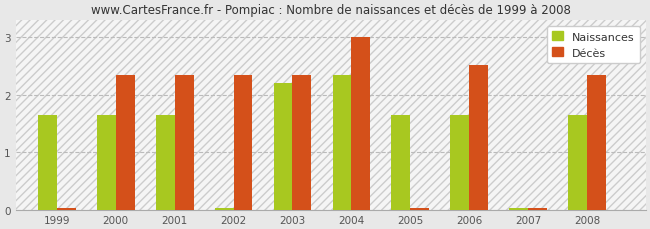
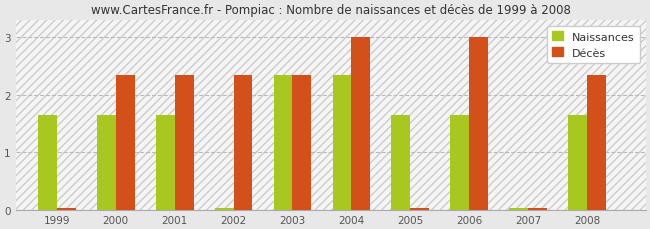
Naissances/2003: 2.20 -> 2.35
Décès/2006: 2.52 -> 3.00
